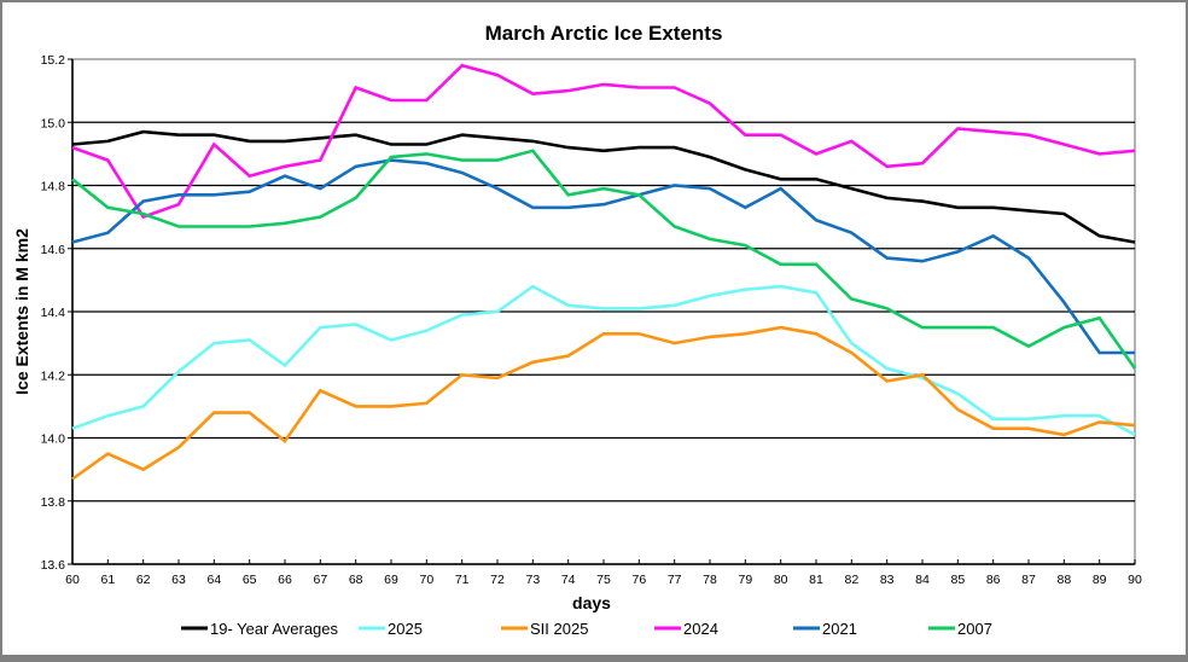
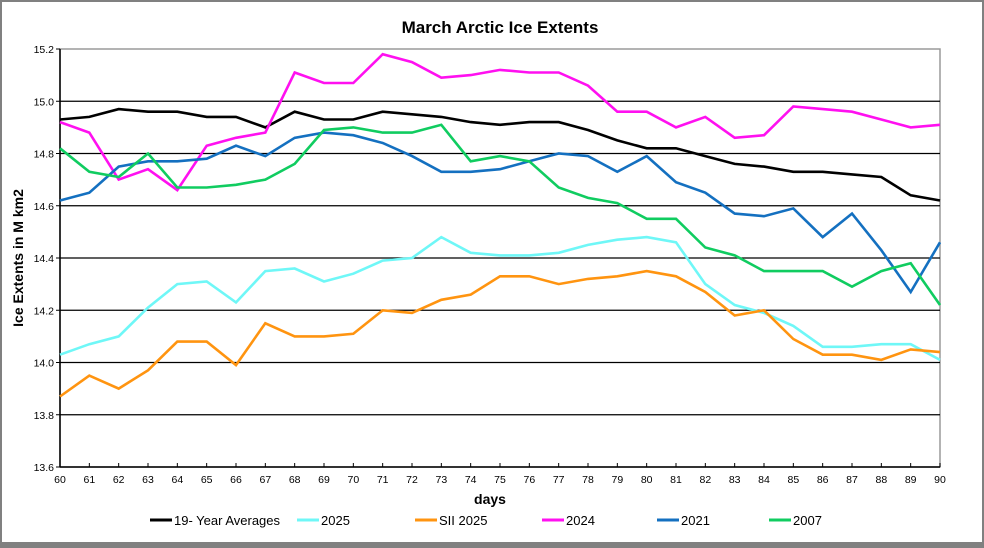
2007/63: 14.67 -> 14.80
2024/64: 14.93 -> 14.66
19- Year Averages/67: 14.95 -> 14.90
2021/86: 14.64 -> 14.48
2021/90: 14.27 -> 14.46
